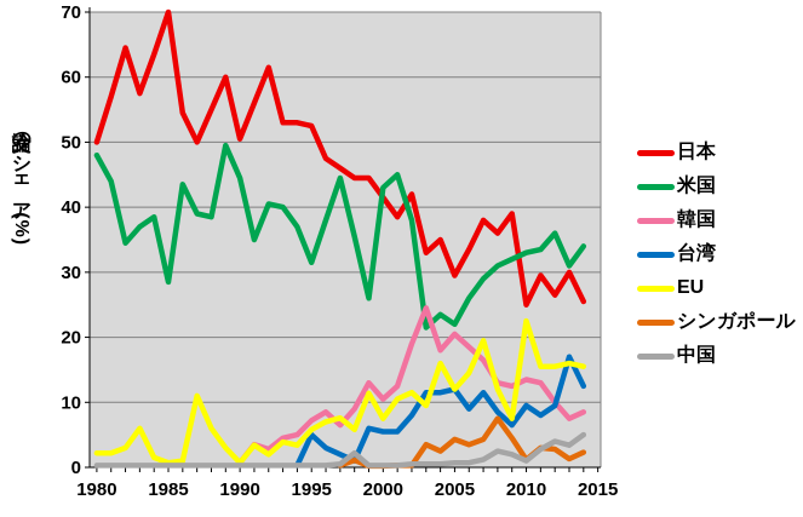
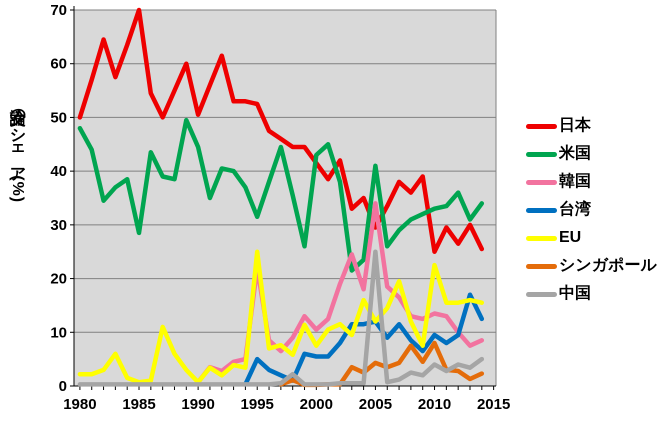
韓国/1995: 7 -> 22
EU/1995: 6 -> 25
米国/2005: 22 -> 41
韓国/2005: 20 -> 34
中国/2005: 1 -> 25
シンガポール/2010: 1 -> 8
中国/2010: 1 -> 4
